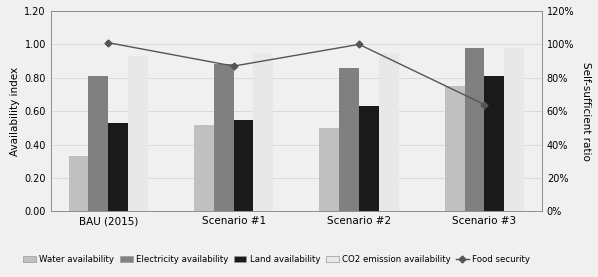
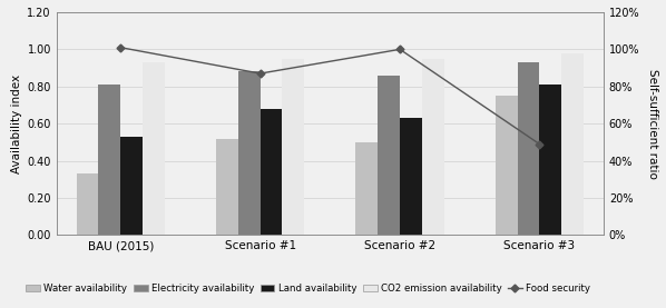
Land availability/Scenario #1: 0.55 -> 0.68
Electricity availability/Scenario #3: 0.98 -> 0.93
Food security/Scenario #3: 64% -> 49%
